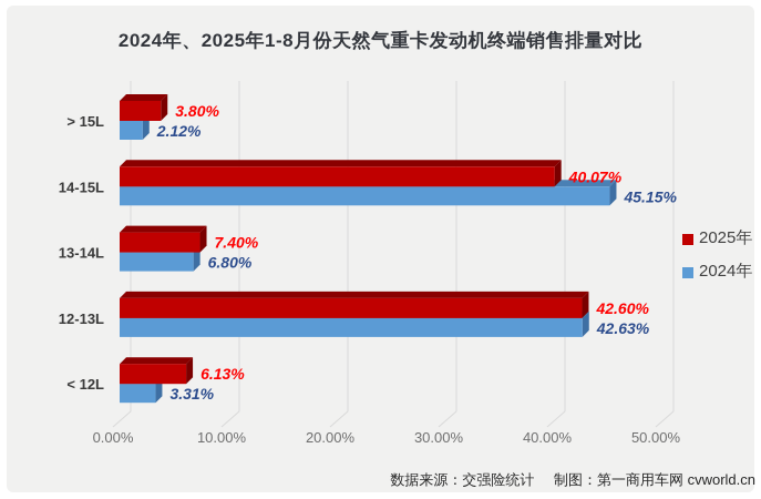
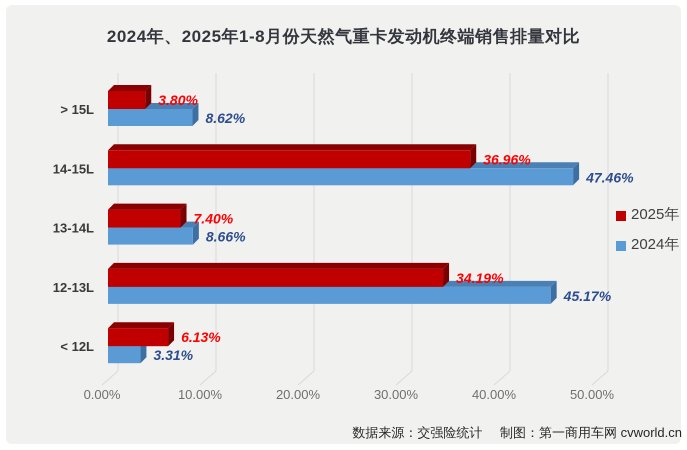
2024年/> 15L: 2.12% -> 8.62%
2025年/14-15L: 40.07% -> 36.96%
2024年/14-15L: 45.15% -> 47.46%
2024年/13-14L: 6.80% -> 8.66%
2025年/12-13L: 42.60% -> 34.19%
2024年/12-13L: 42.63% -> 45.17%
